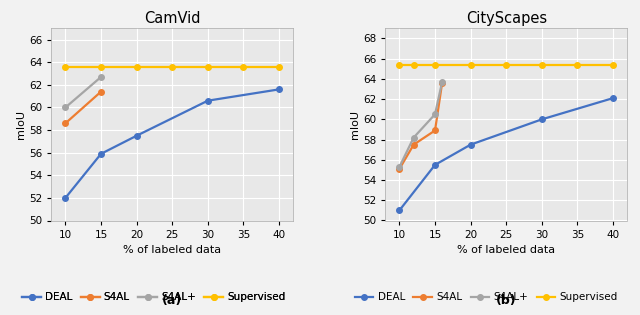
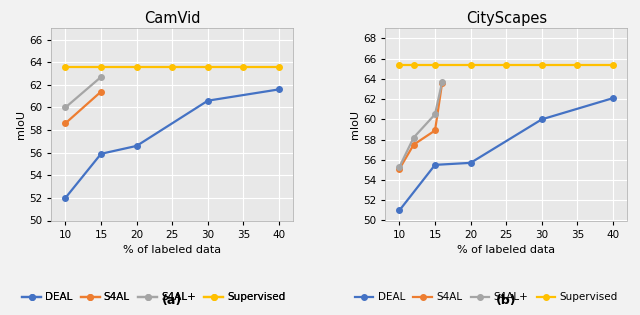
CamVid/DEAL/20: 57.5 -> 56.6
CityScapes/DEAL/20: 57.5 -> 55.7
